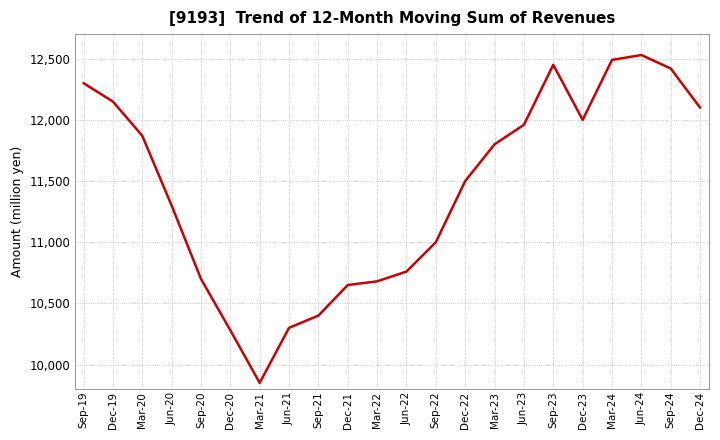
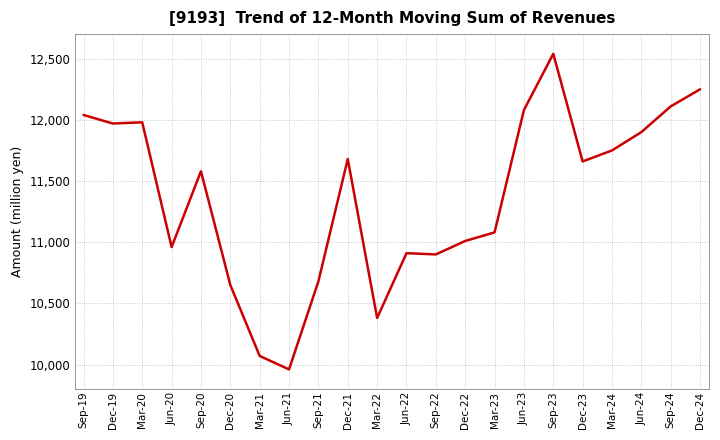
Sep-19: 12,300 -> 12,040
Dec-19: 12,150 -> 11,970
Mar-20: 11,870 -> 11,980
Jun-20: 11,300 -> 10,960
Sep-20: 10,700 -> 11,580
Dec-20: 10,280 -> 10,650
Mar-21: 9,850 -> 10,070
Jun-21: 10,300 -> 9,960
Sep-21: 10,400 -> 10,680
Dec-21: 10,650 -> 11,680
Mar-22: 10,680 -> 10,380
Jun-22: 10,760 -> 10,910
Sep-22: 11,000 -> 10,900
Dec-22: 11,500 -> 11,010
Mar-23: 11,800 -> 11,080
Jun-23: 11,960 -> 12,080
Sep-23: 12,450 -> 12,540
Dec-23: 12,000 -> 11,660
Mar-24: 12,490 -> 11,750
Jun-24: 12,530 -> 11,900
Sep-24: 12,420 -> 12,110
Dec-24: 12,100 -> 12,250
